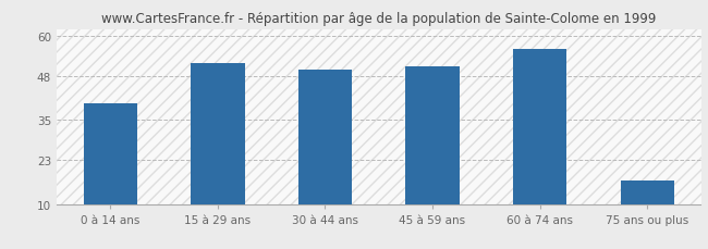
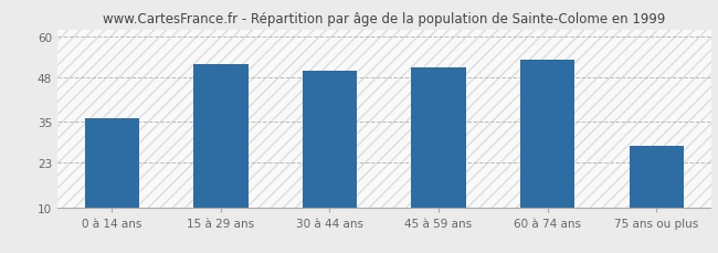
0 à 14 ans: 40 -> 36
60 à 74 ans: 56 -> 53
75 ans ou plus: 17 -> 28
